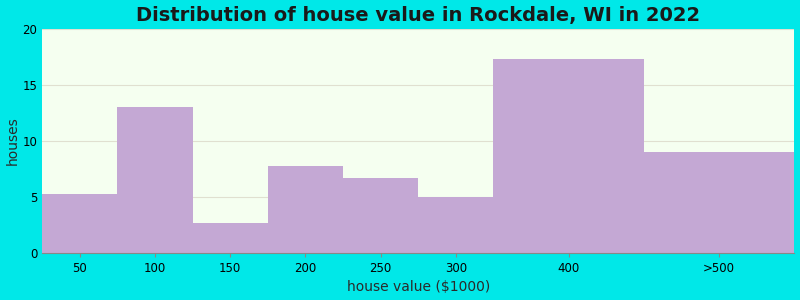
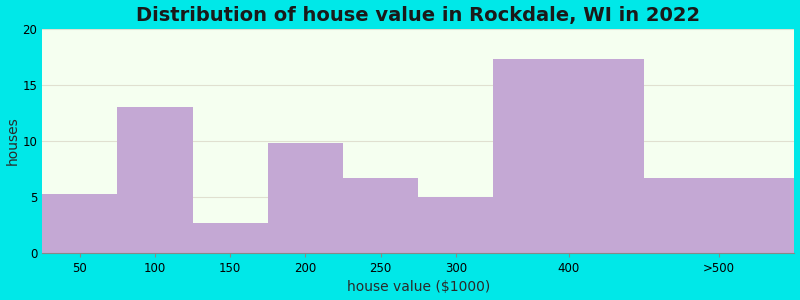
200: 7.8 -> 9.8
>500: 9.0 -> 6.7
